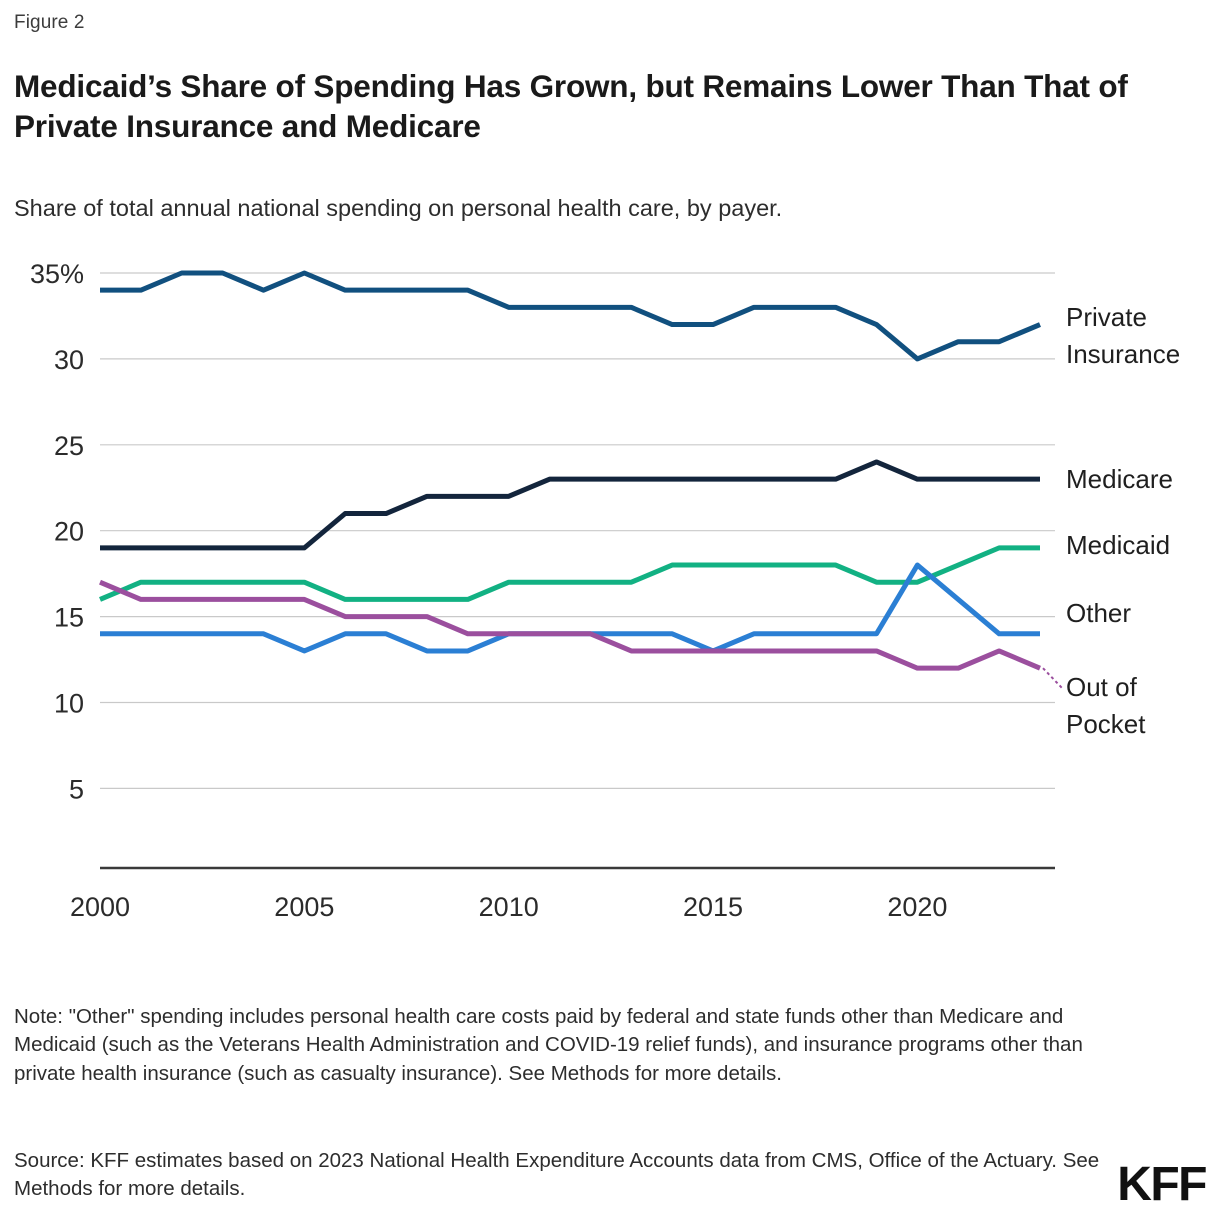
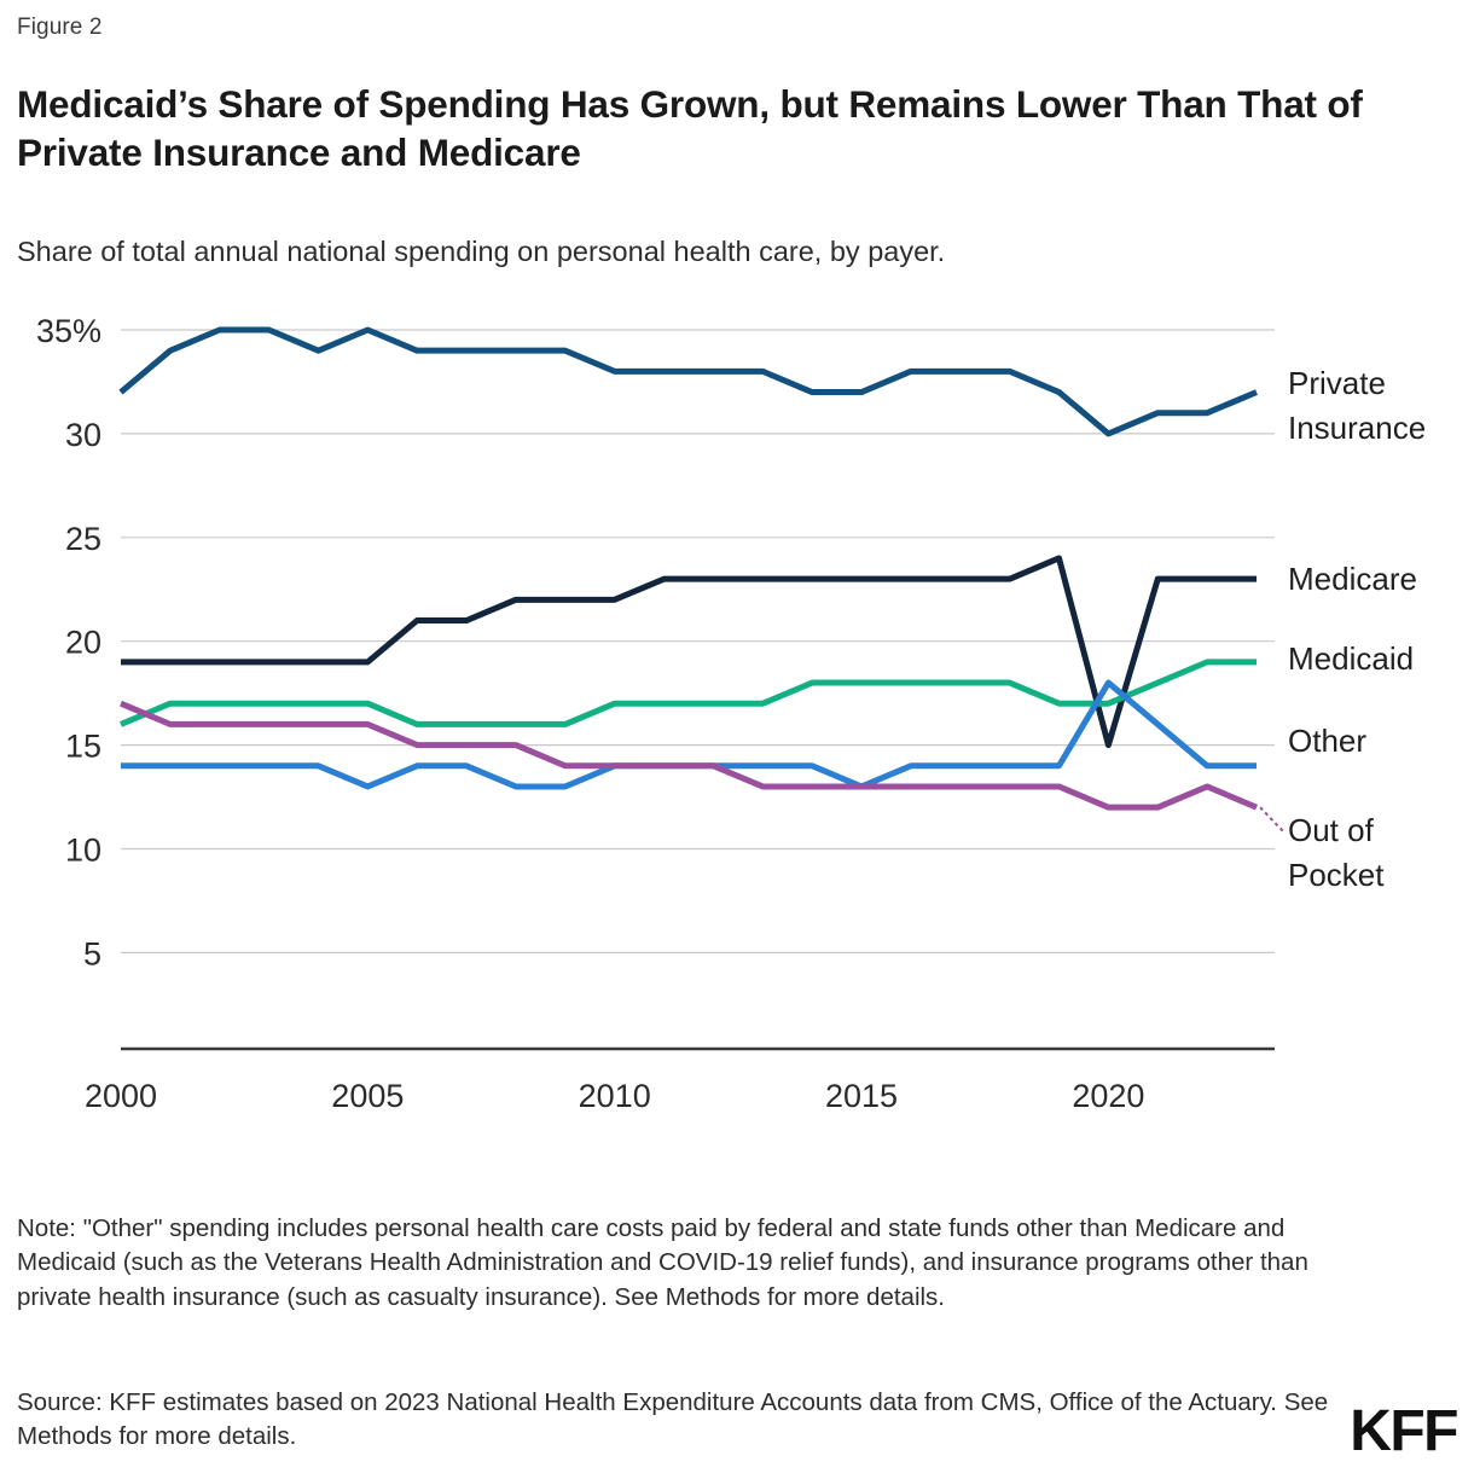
Private Insurance/2000: 34% -> 32%
Medicare/2020: 23% -> 15%
